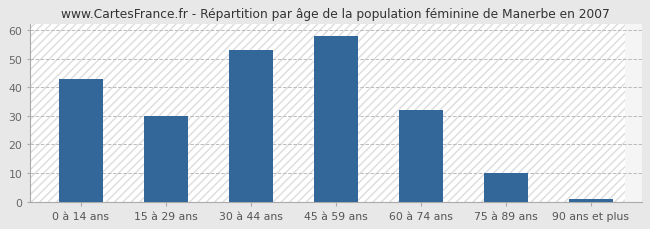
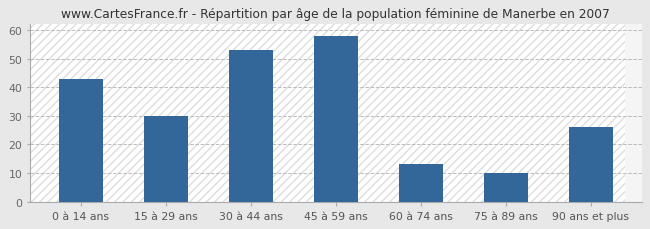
60 à 74 ans: 32 -> 13
90 ans et plus: 1 -> 26
